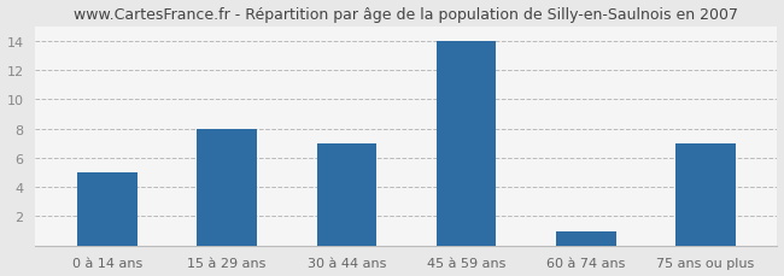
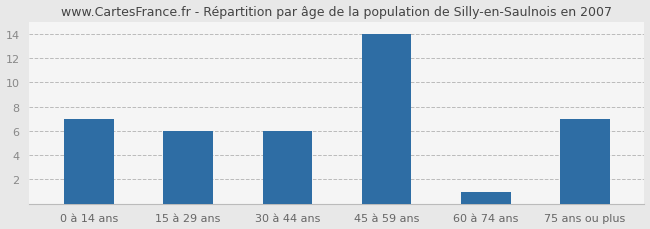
0 à 14 ans: 5 -> 7
15 à 29 ans: 8 -> 6
30 à 44 ans: 7 -> 6
